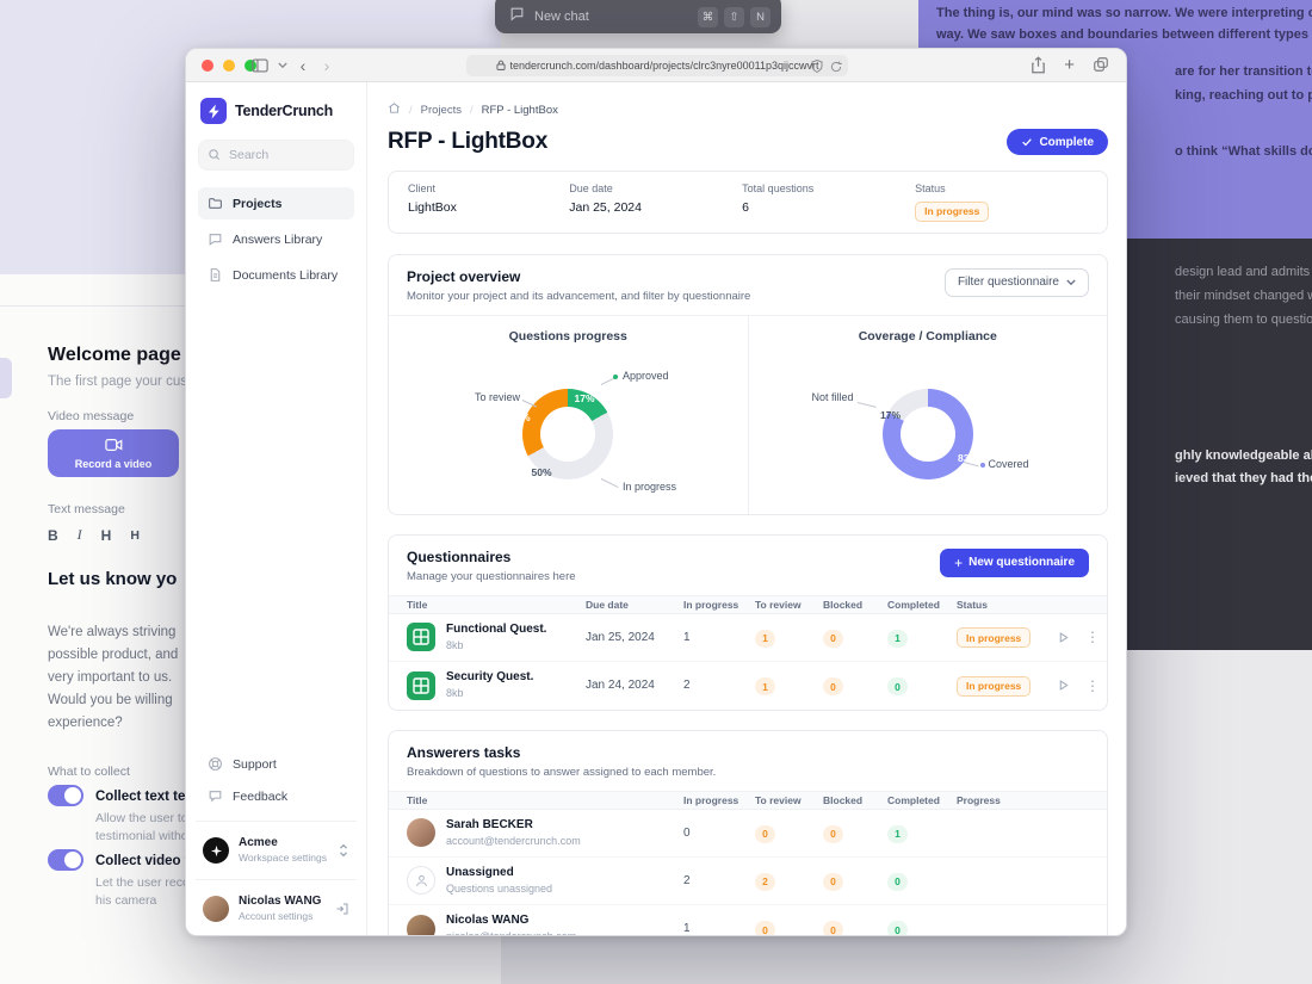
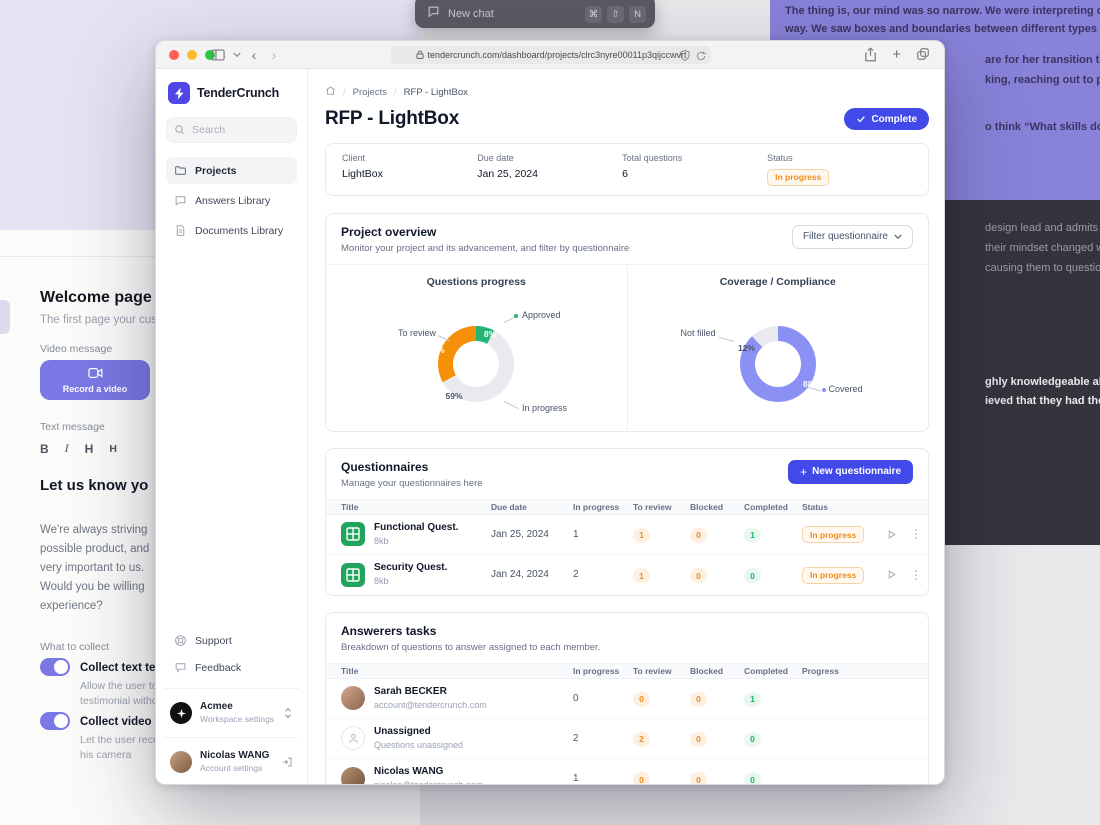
Questions progress/Approved: 17% -> 8%
Questions progress/In progress: 50% -> 59%
Coverage / Compliance/Covered: 83% -> 88%
Coverage / Compliance/Not filled: 17% -> 12%
